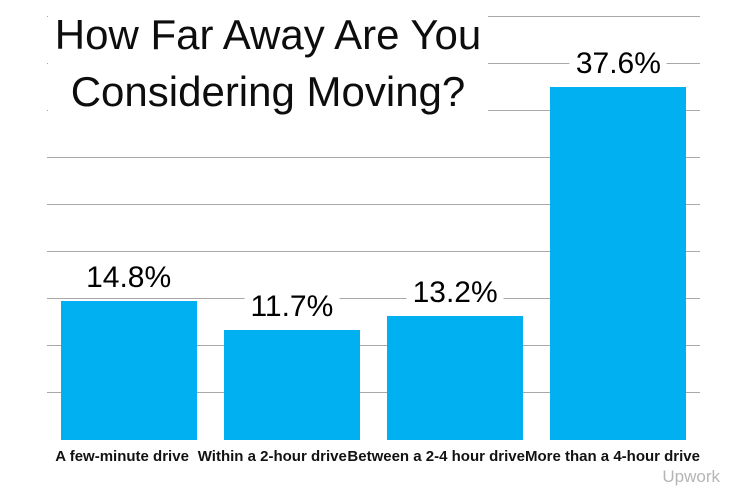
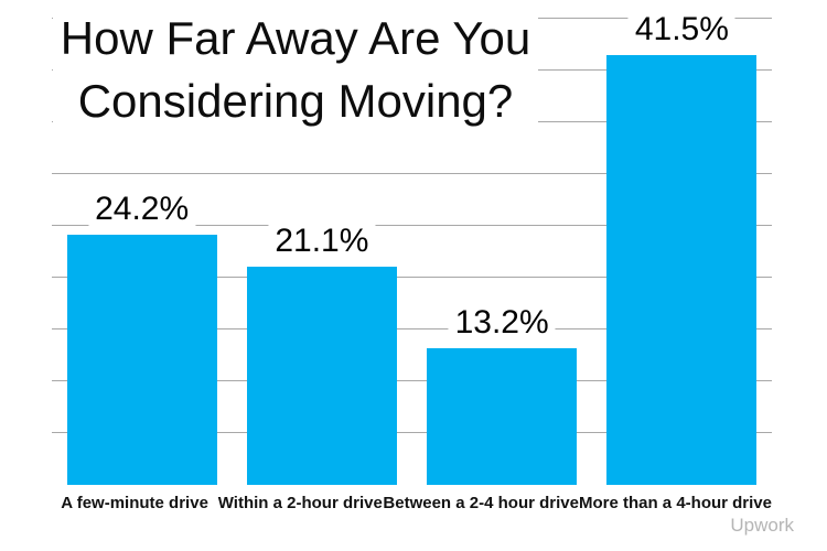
A few-minute drive: 14.8% -> 24.2%
Within a 2-hour drive: 11.7% -> 21.1%
More than a 4-hour drive: 37.6% -> 41.5%
